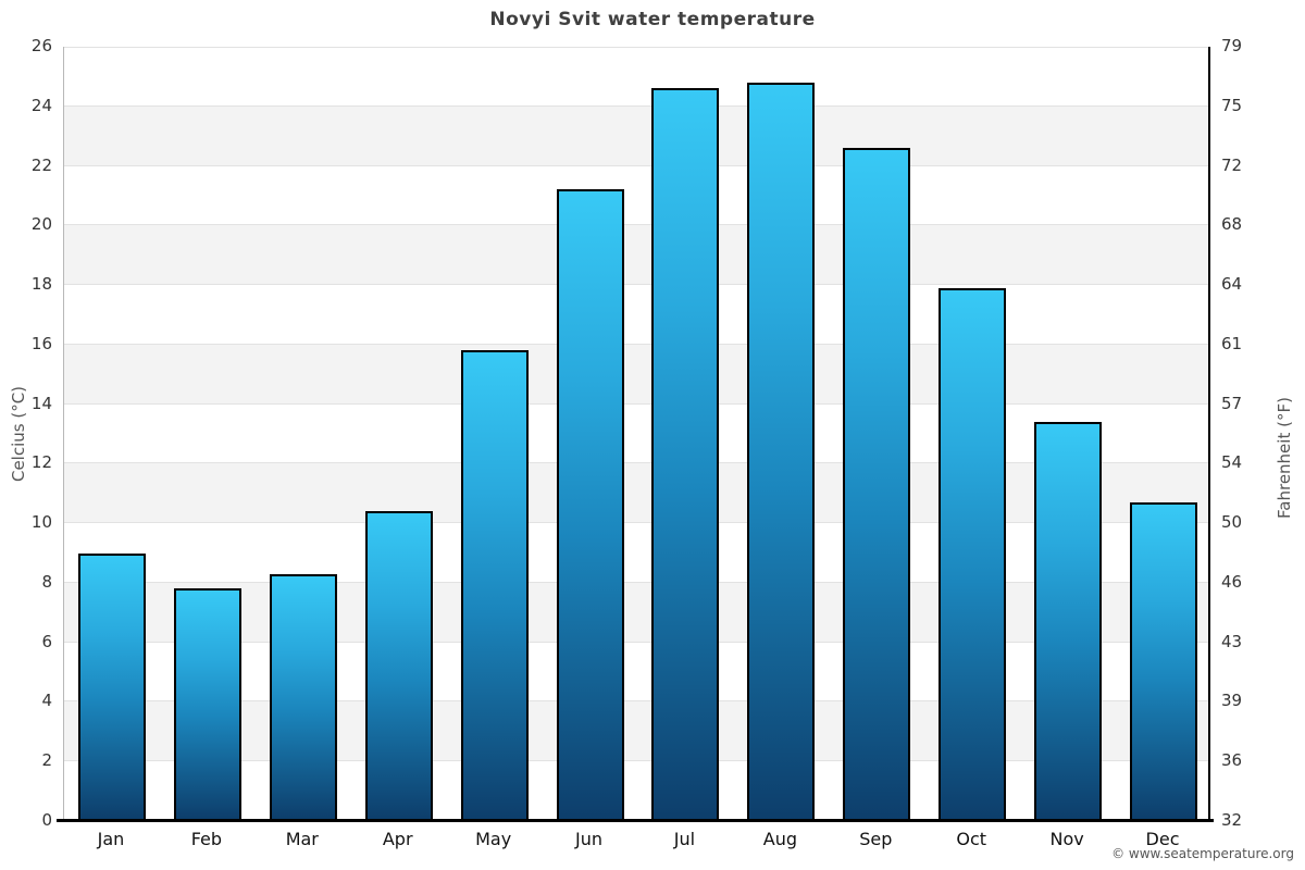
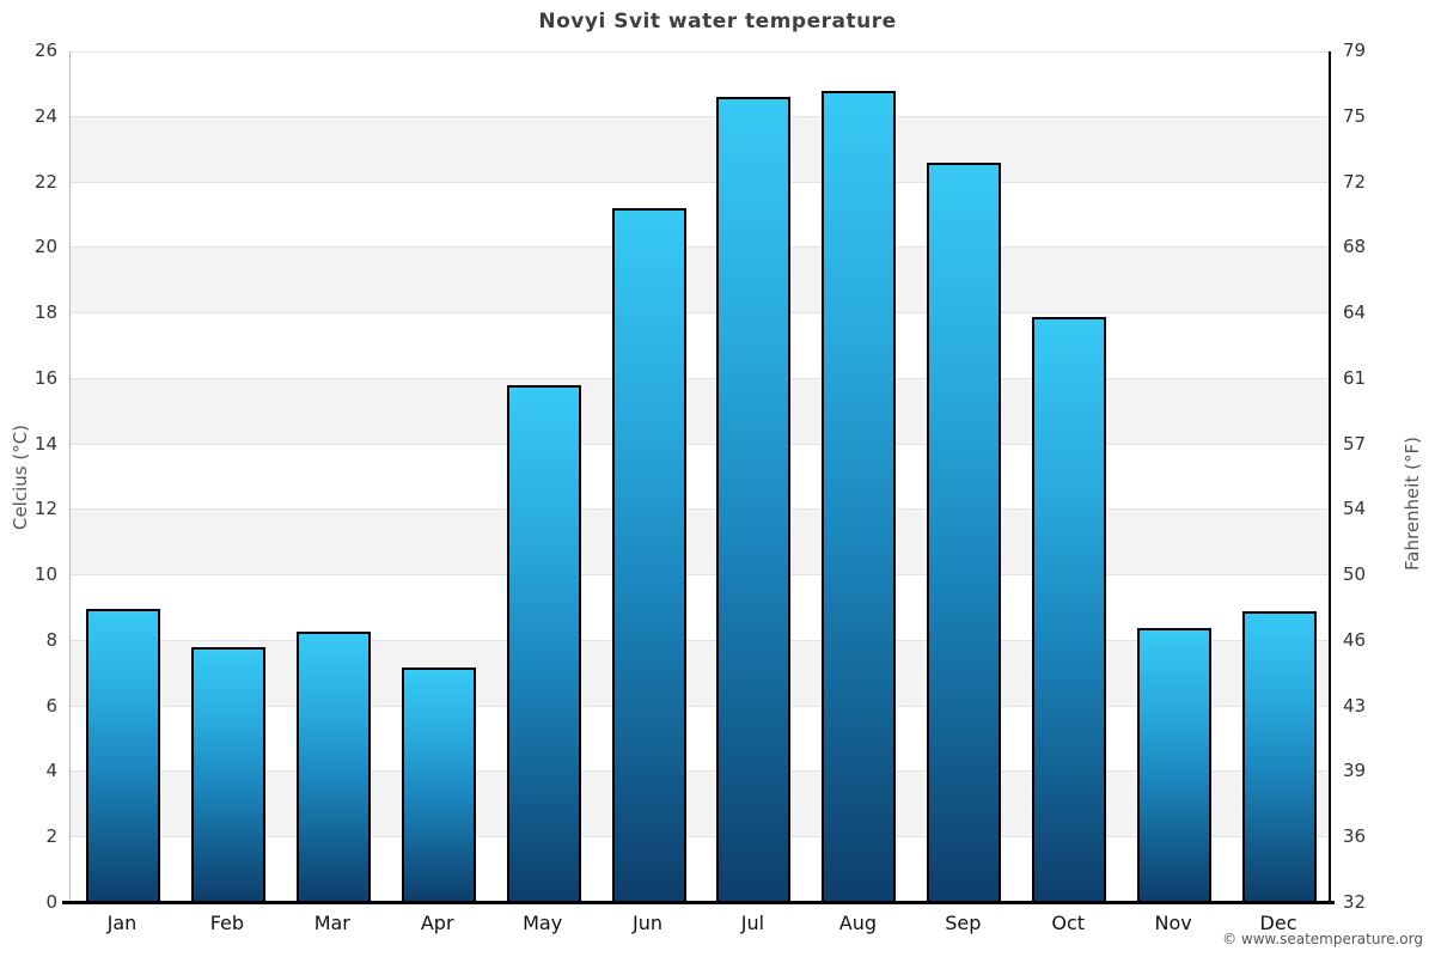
Apr: 10.4 -> 7.2
Nov: 13.4 -> 8.4
Dec: 10.7 -> 8.9
